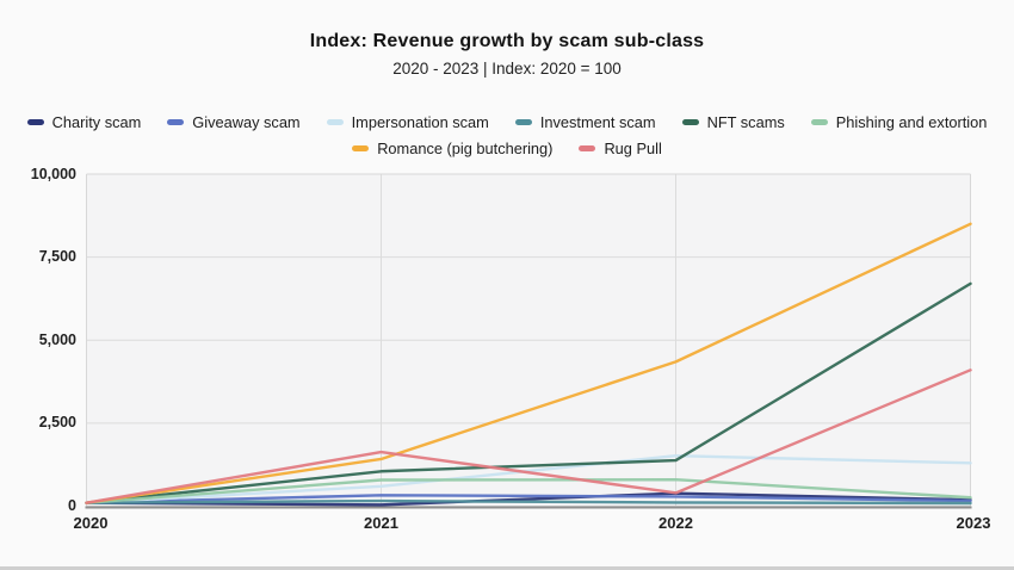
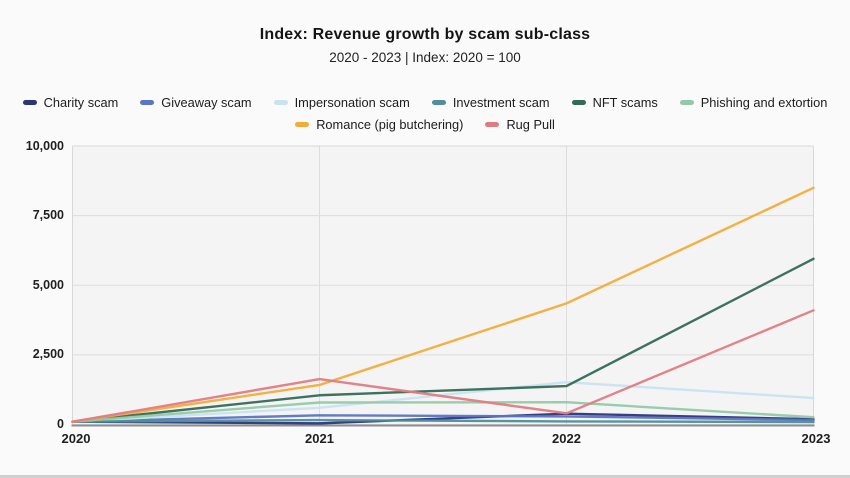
Impersonation scam/2023: 1300 -> 1000
NFT scams/2023: 6700 -> 6000
